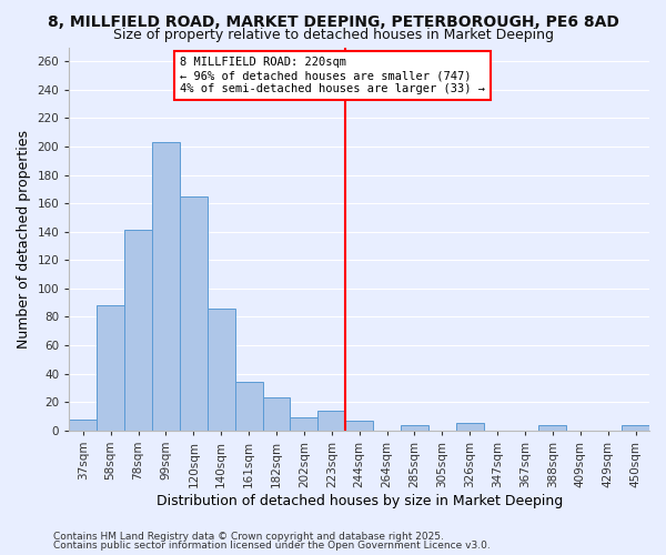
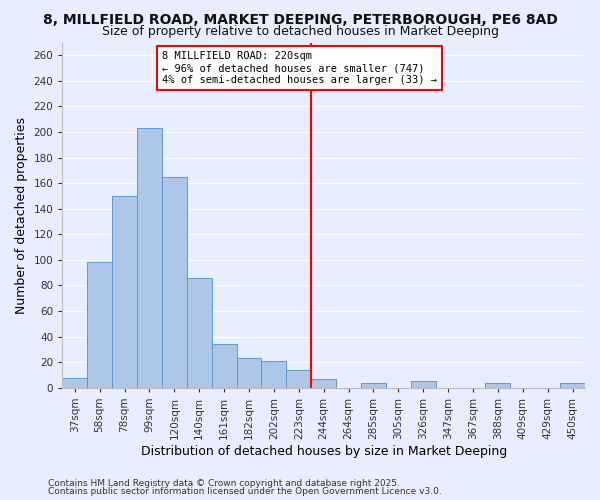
58sqm: 88 -> 98
78sqm: 141 -> 150
202sqm: 9 -> 21
